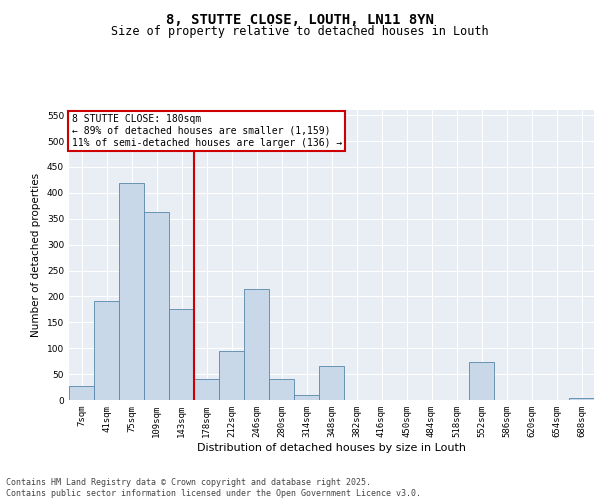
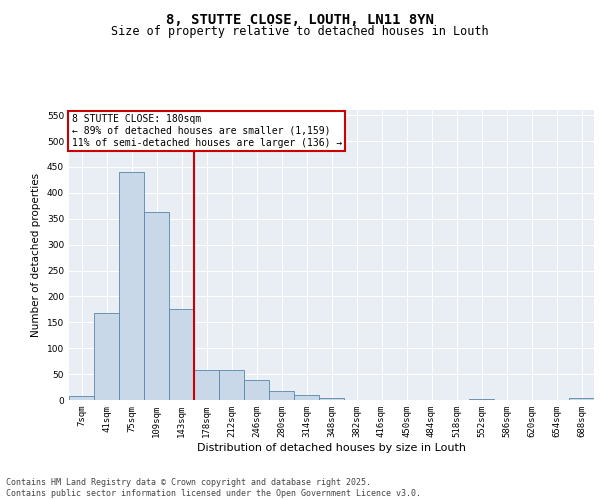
7sqm: 28 -> 7
41sqm: 192 -> 168
75sqm: 420 -> 440
178sqm: 40 -> 57
212sqm: 94 -> 57
246sqm: 214 -> 39
280sqm: 40 -> 18
348sqm: 66 -> 4
552sqm: 74 -> 2
